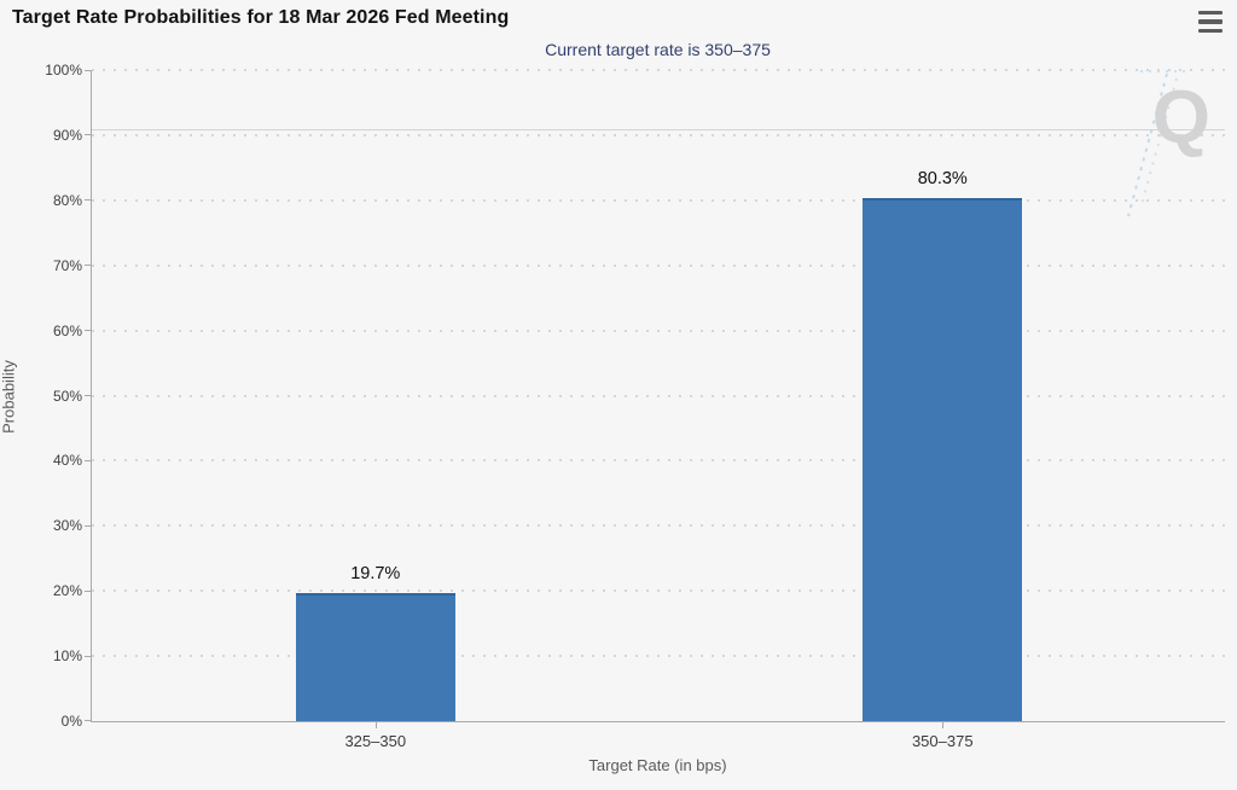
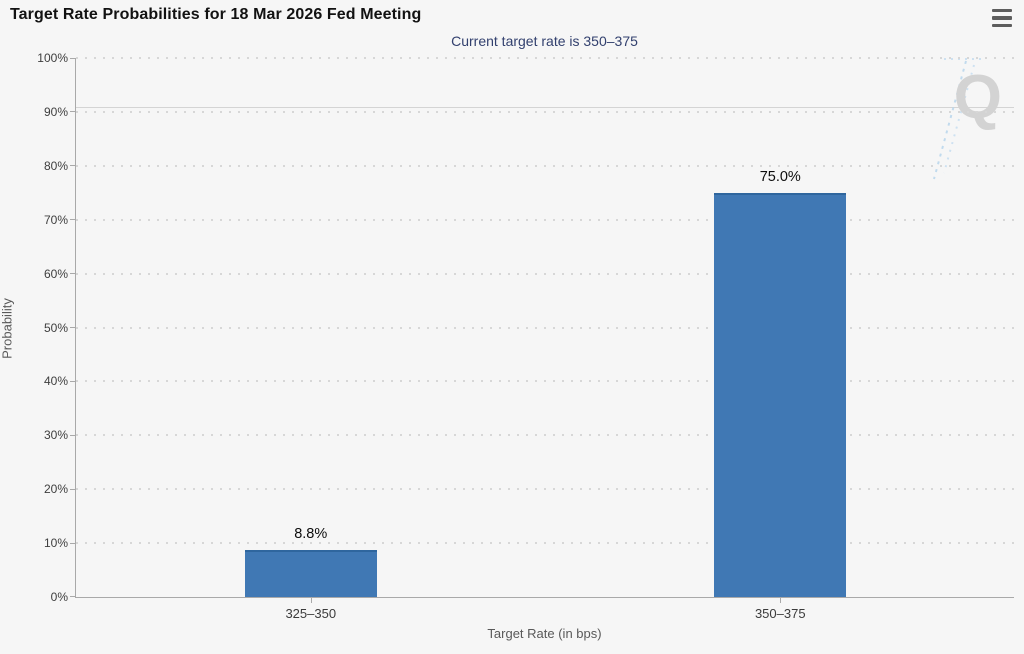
325–350: 19.7% -> 8.8%
350–375: 80.3% -> 75.0%
